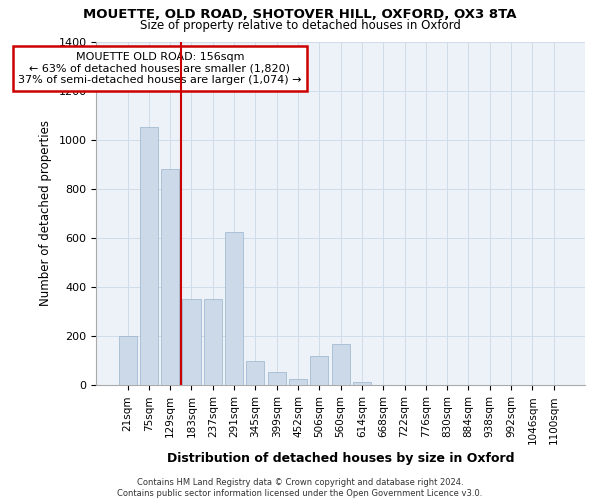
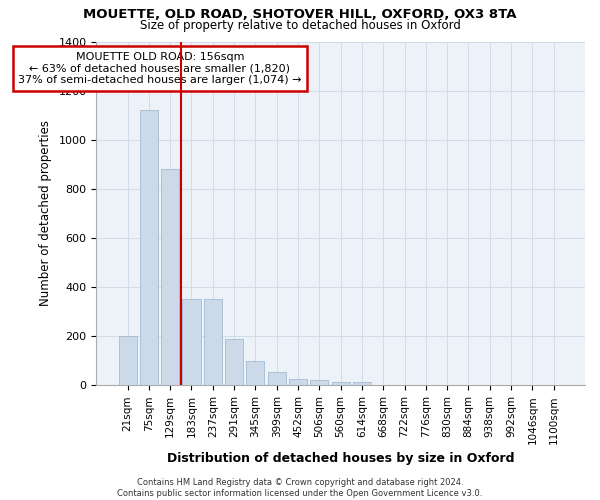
75sqm: 1050 -> 1120
291sqm: 625 -> 190
506sqm: 120 -> 20
560sqm: 170 -> 15
